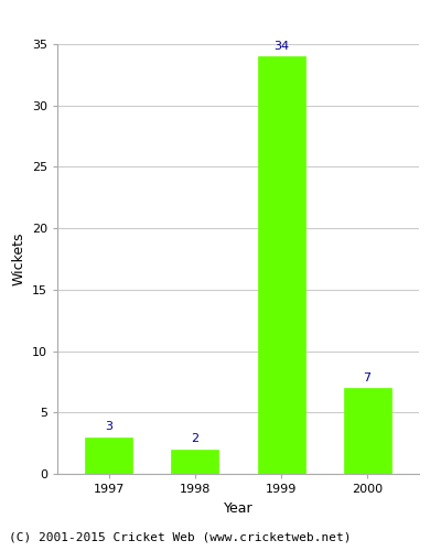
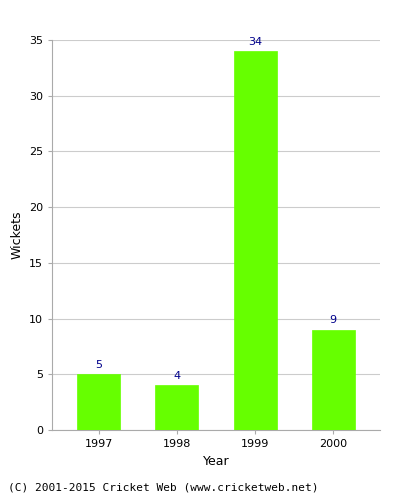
1997: 3 -> 5
1998: 2 -> 4
2000: 7 -> 9
